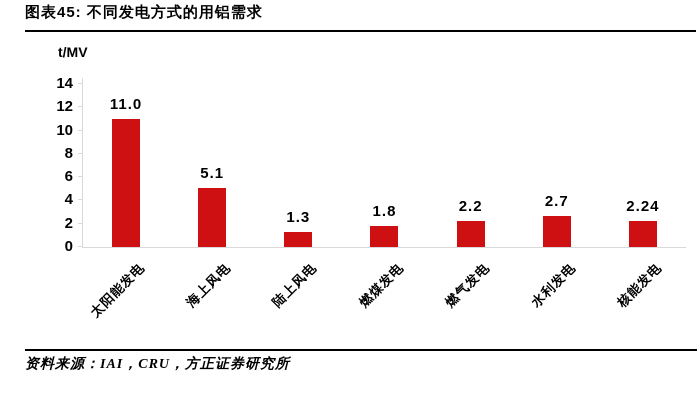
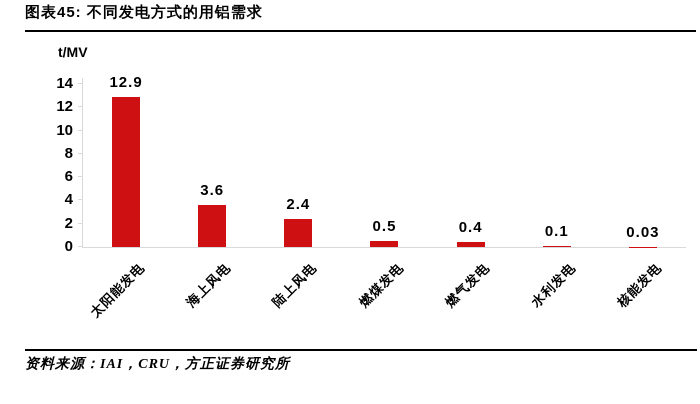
太阳能发电: 11.0 -> 12.9
海上风电: 5.1 -> 3.6
陆上风电: 1.3 -> 2.4
燃煤发电: 1.8 -> 0.5
燃气发电: 2.2 -> 0.4
水利发电: 2.7 -> 0.1
核能发电: 2.24 -> 0.03
